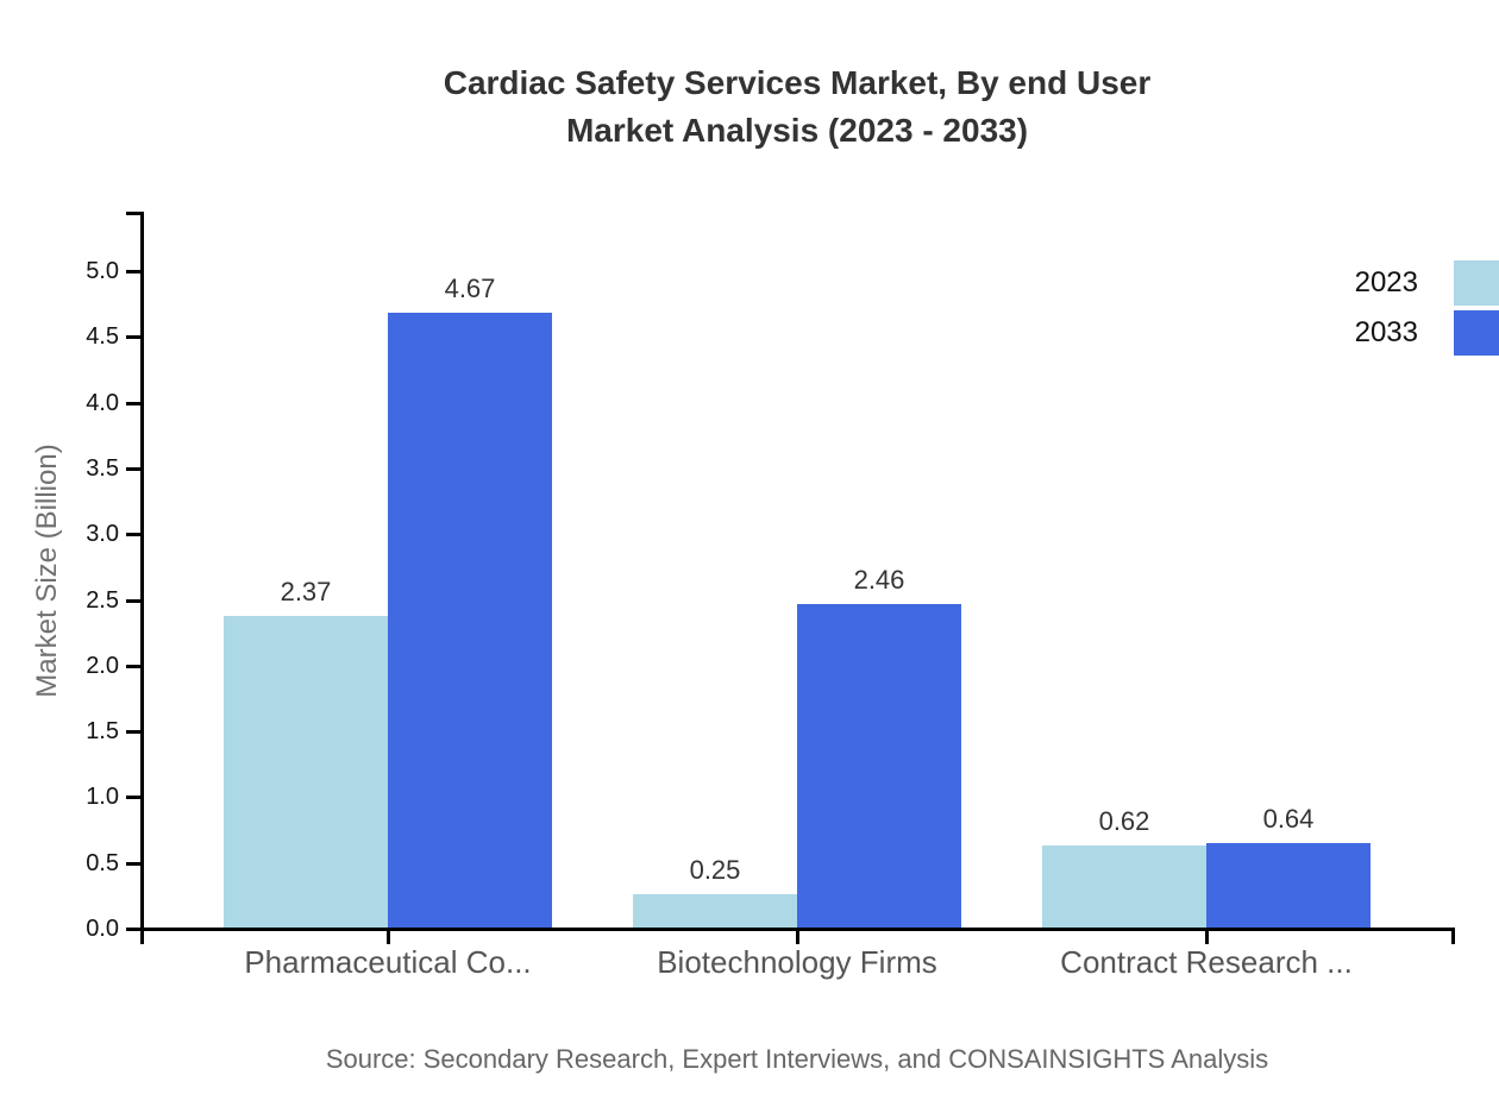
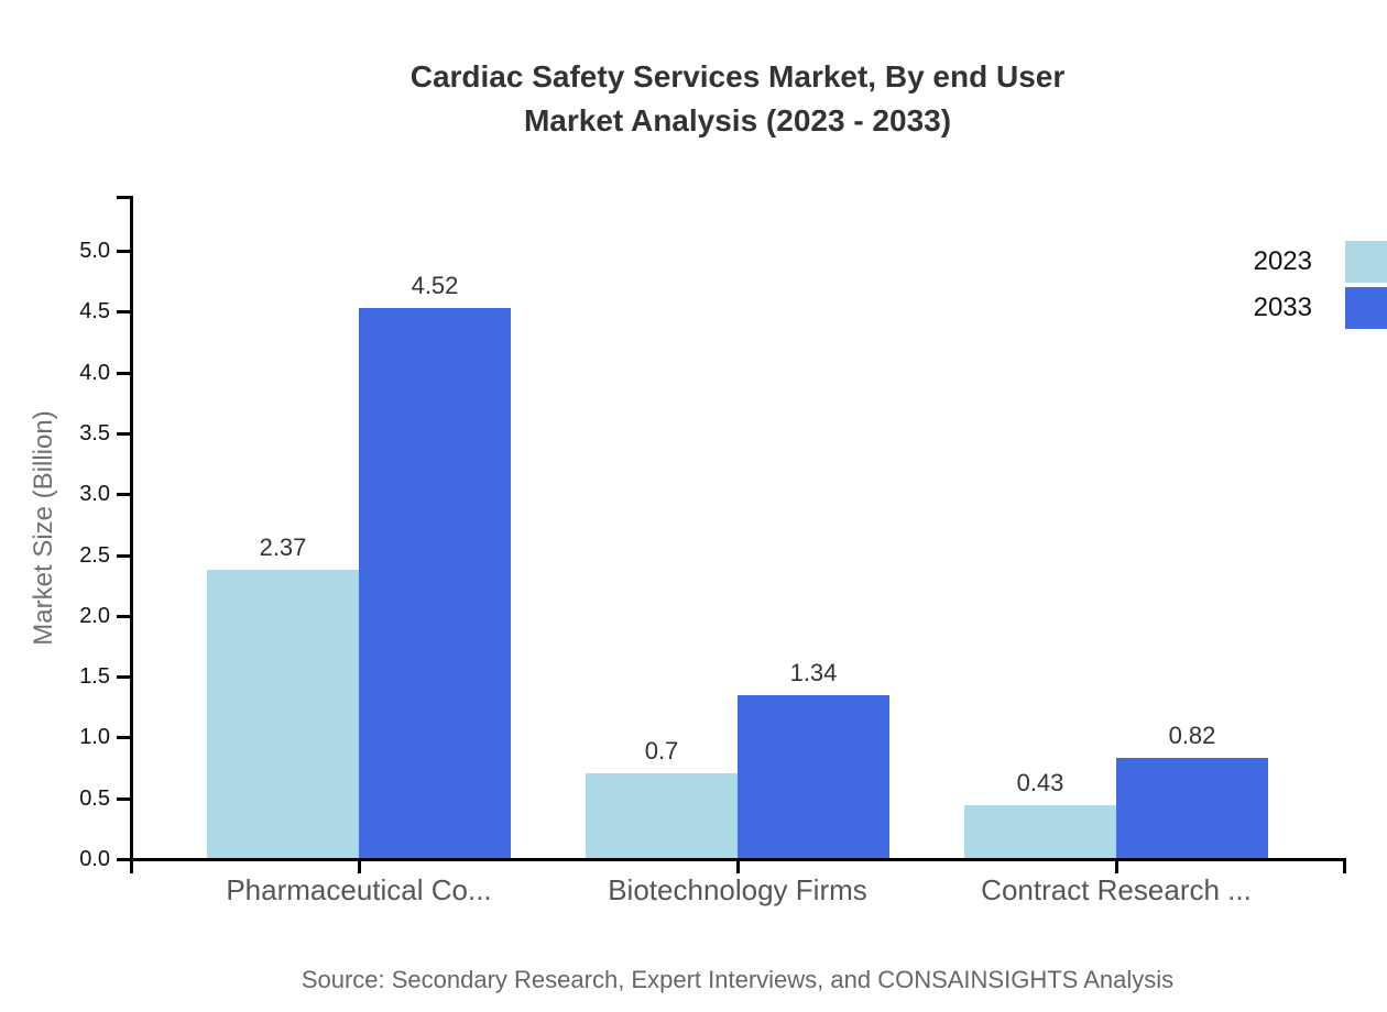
2033/Pharmaceutical Co...: 4.67 -> 4.52
2023/Biotechnology Firms: 0.25 -> 0.7
2033/Biotechnology Firms: 2.46 -> 1.34
2023/Contract Research ...: 0.62 -> 0.43
2033/Contract Research ...: 0.64 -> 0.82
